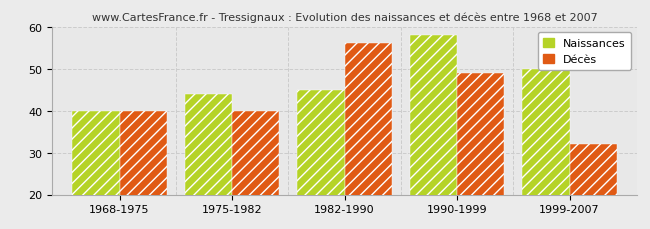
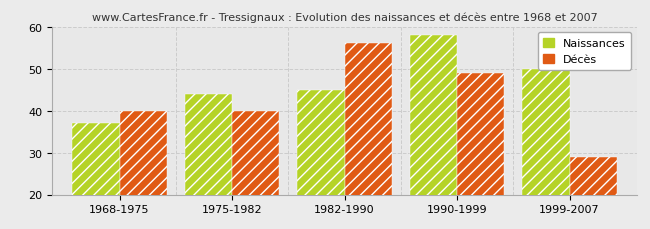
Naissances/1968-1975: 40 -> 37
Décès/1999-2007: 32 -> 29
